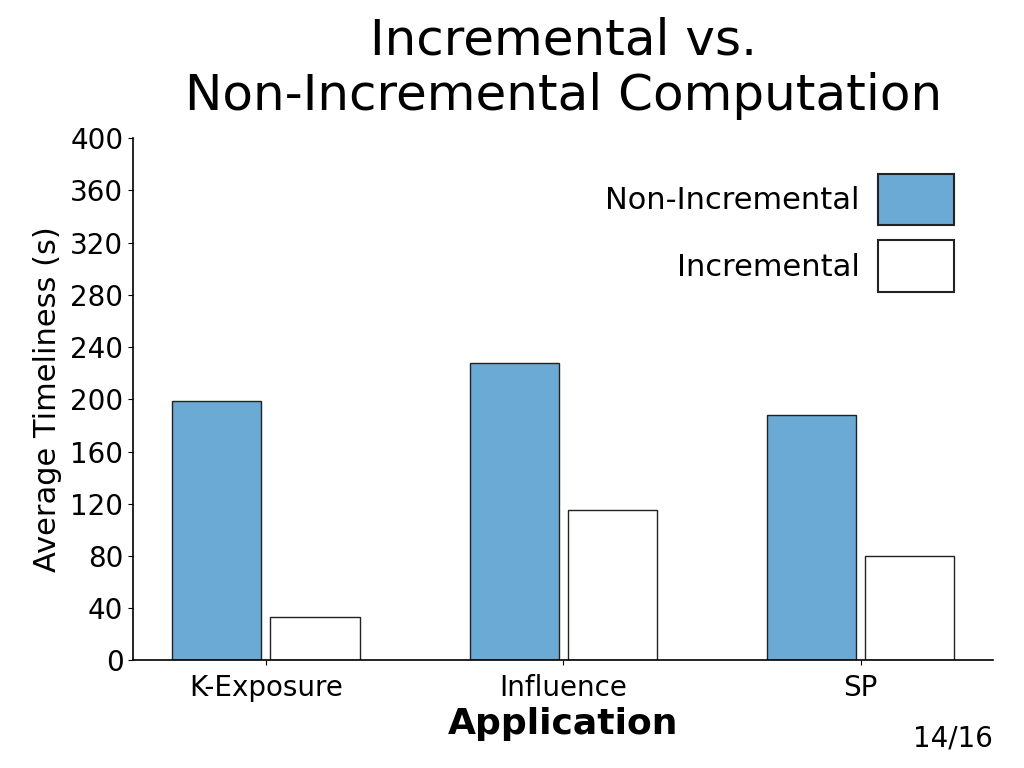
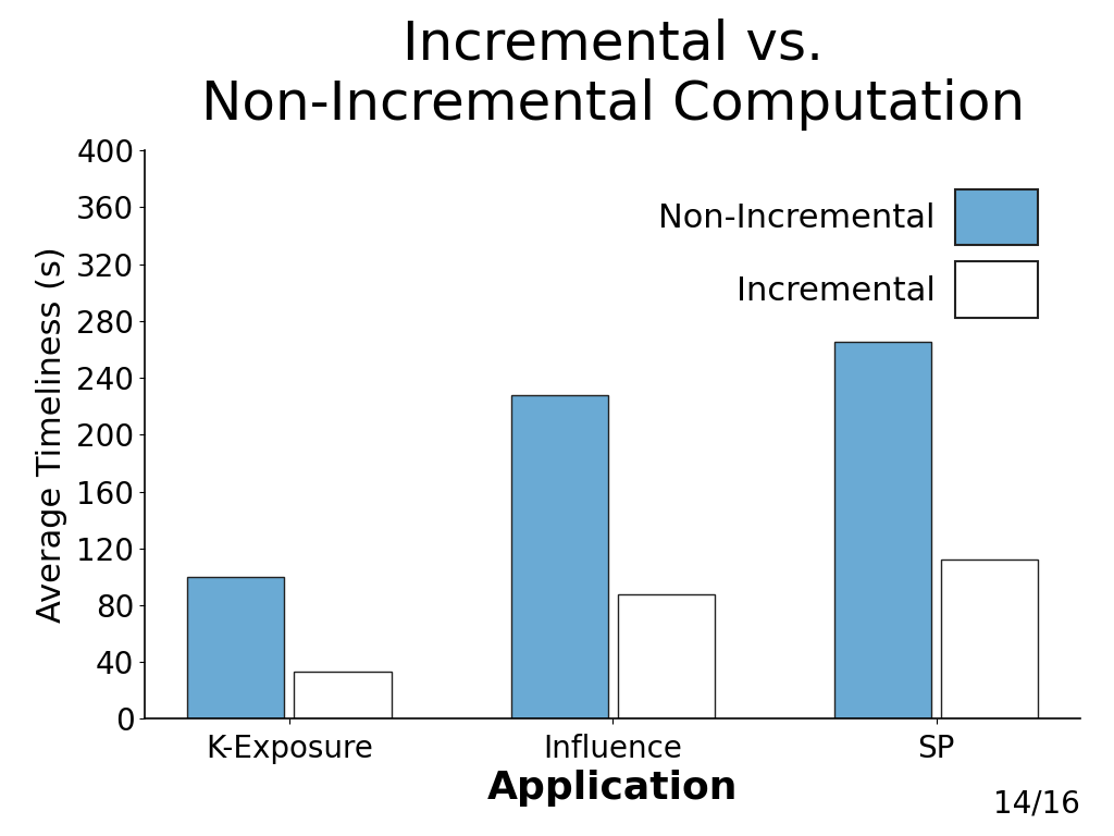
Non-Incremental/K-Exposure: 199 -> 100
Incremental/Influence: 115 -> 88
Non-Incremental/SP: 188 -> 265
Incremental/SP: 80 -> 112
